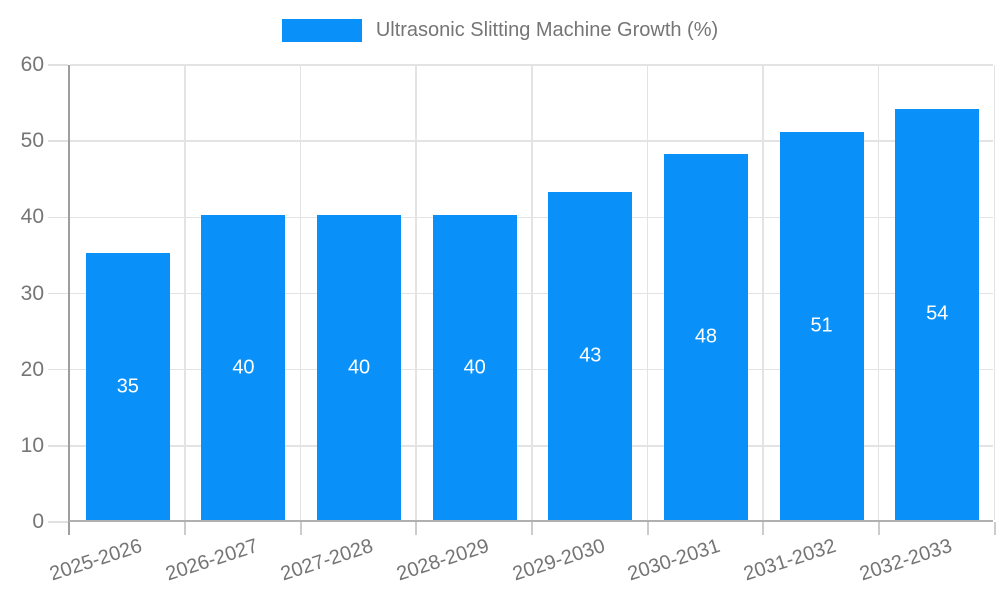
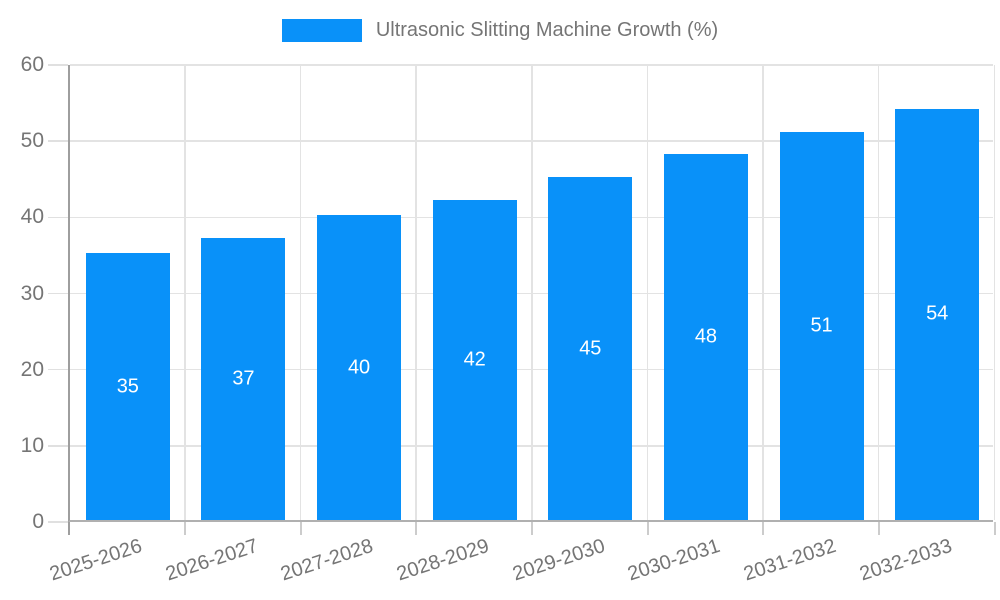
2026-2027: 40 -> 37
2028-2029: 40 -> 42
2029-2030: 43 -> 45
